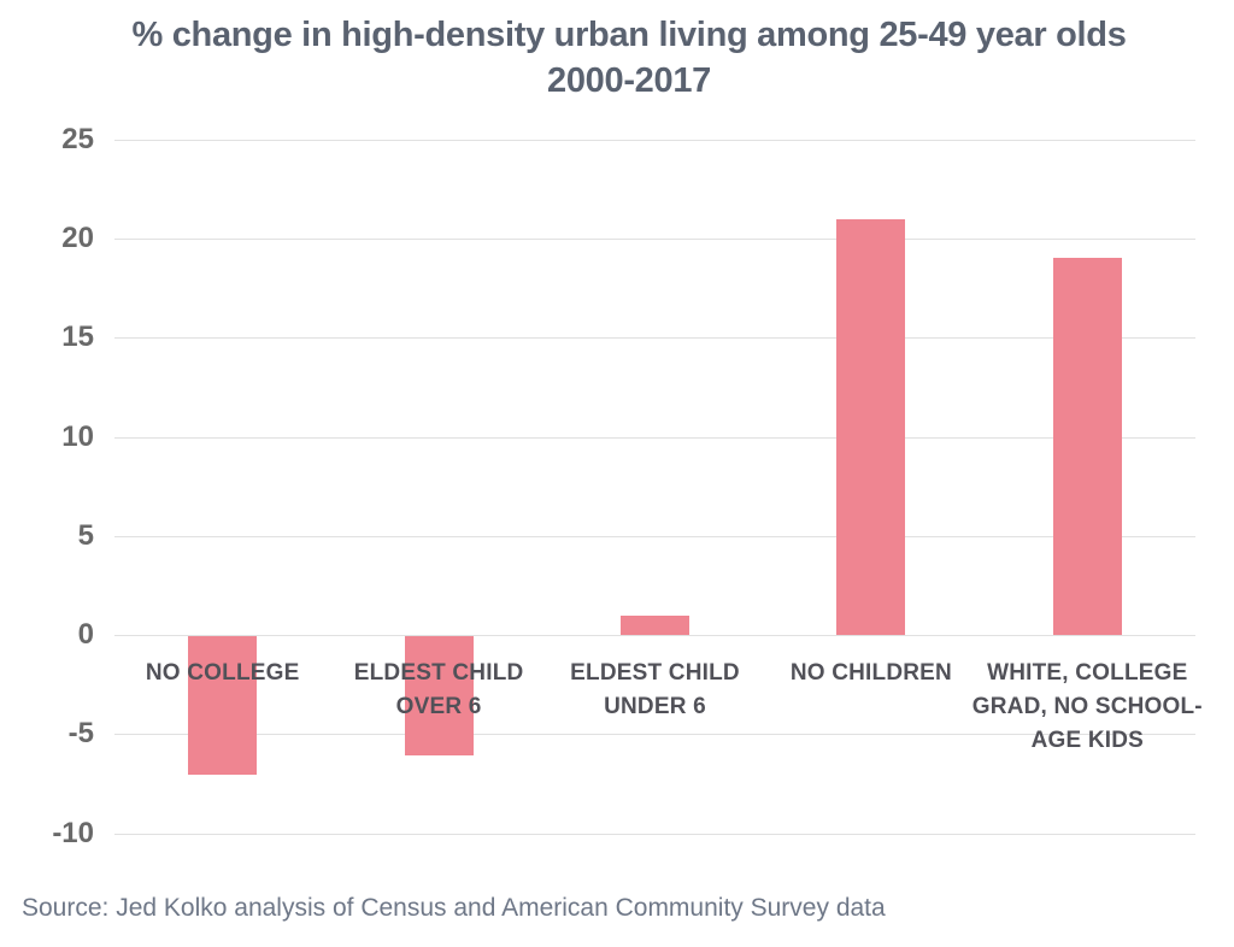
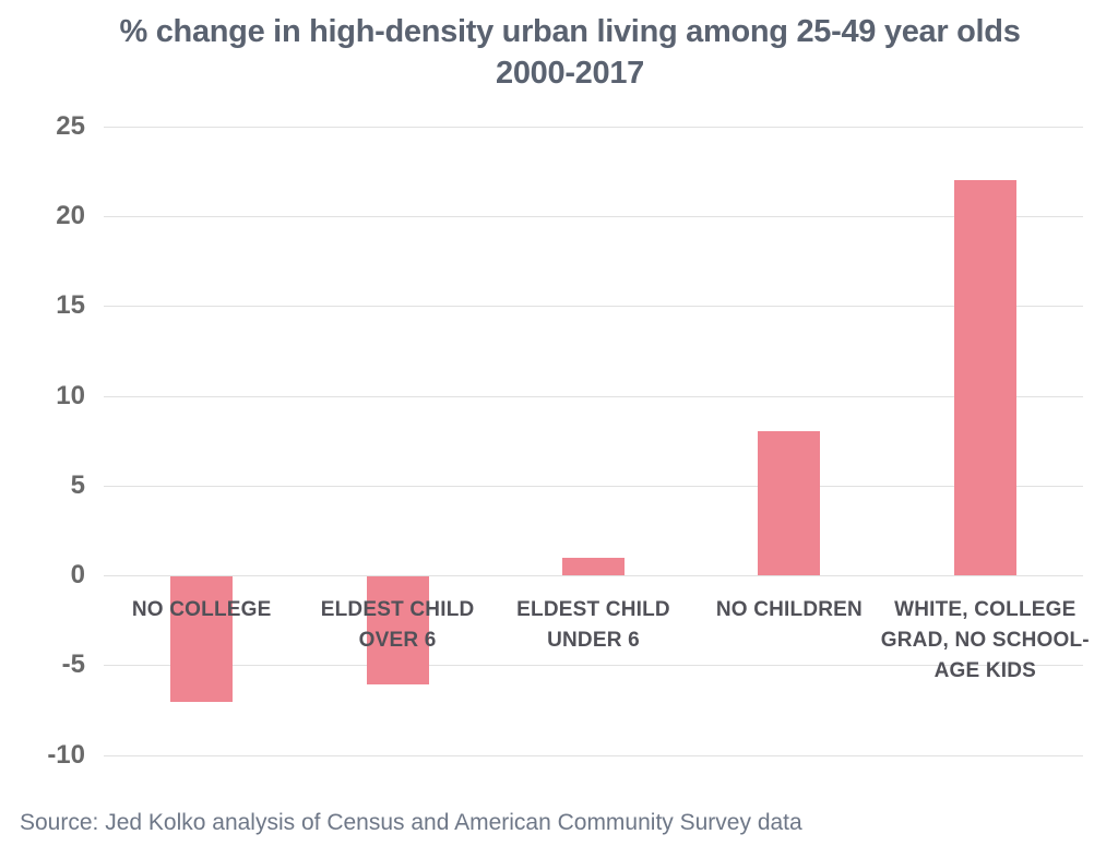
NO CHILDREN: 21 -> 8
WHITE, COLLEGE GRAD, NO SCHOOL-AGE KIDS: 19 -> 22
